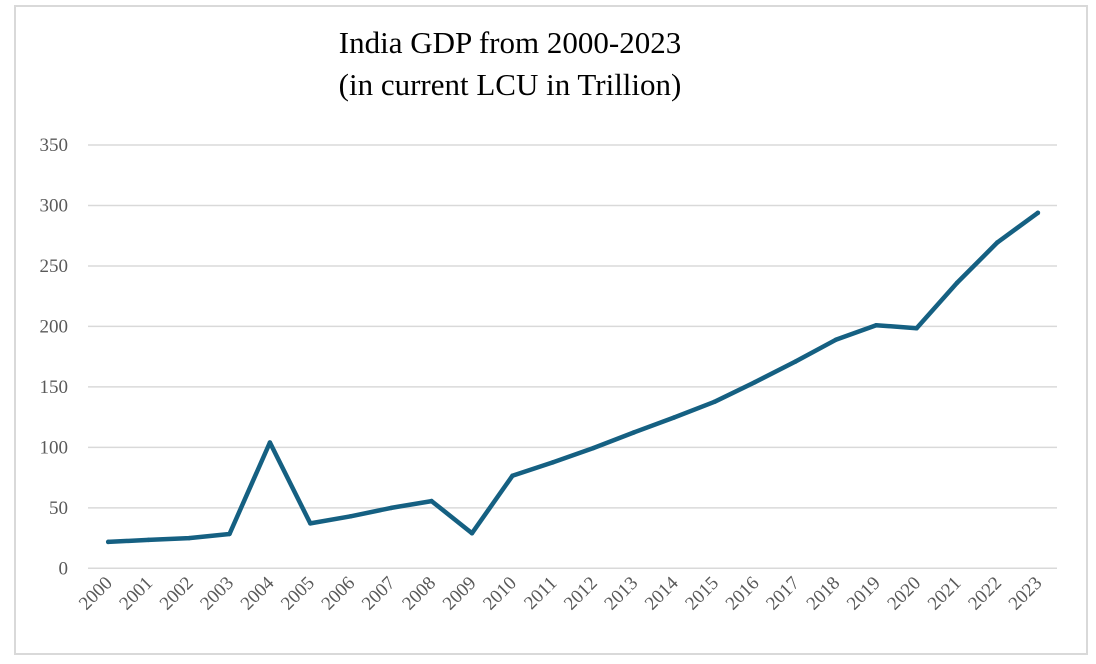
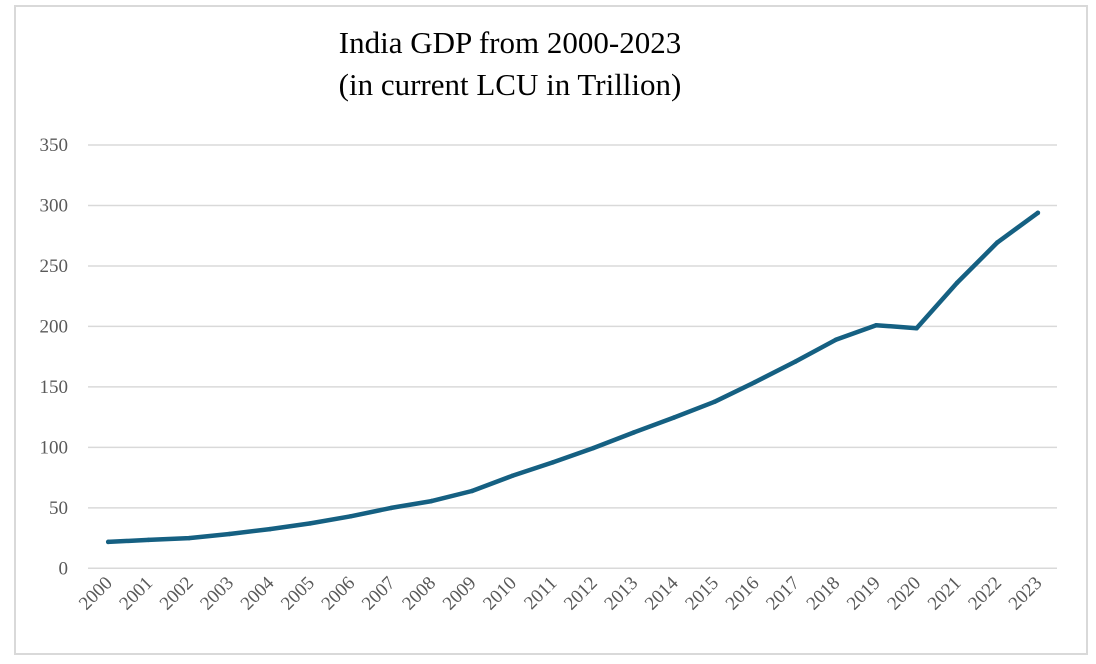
2004: 104 -> 32
2009: 29 -> 64
